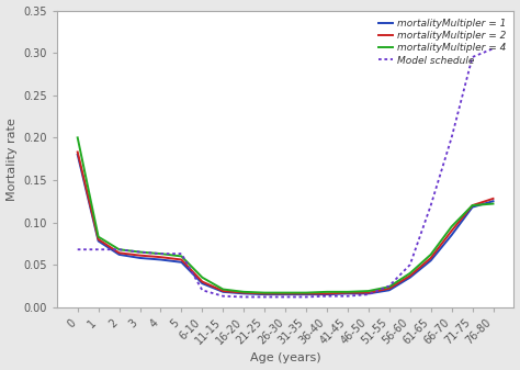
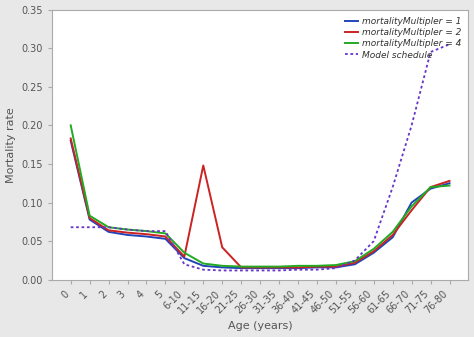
mortalityMultipler = 2/11-15: 0.019 -> 0.148
mortalityMultipler = 2/16-20: 0.017 -> 0.042
mortalityMultipler = 1/66-70: 0.085 -> 0.100
